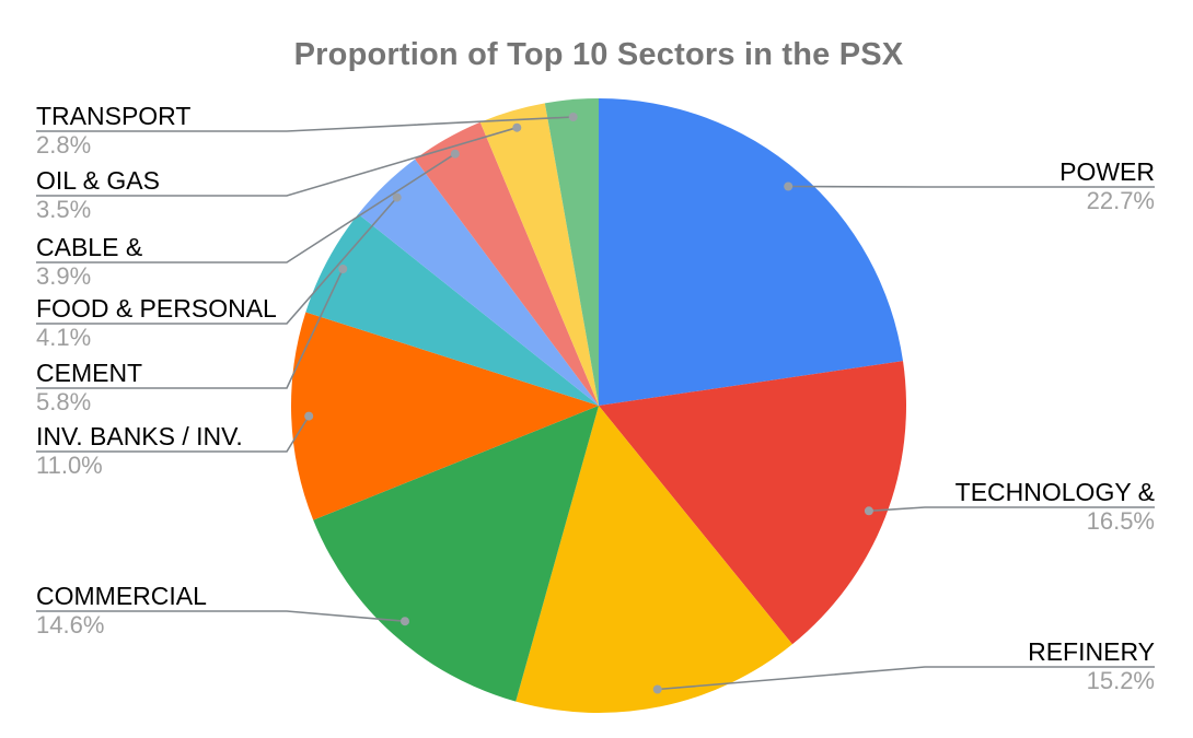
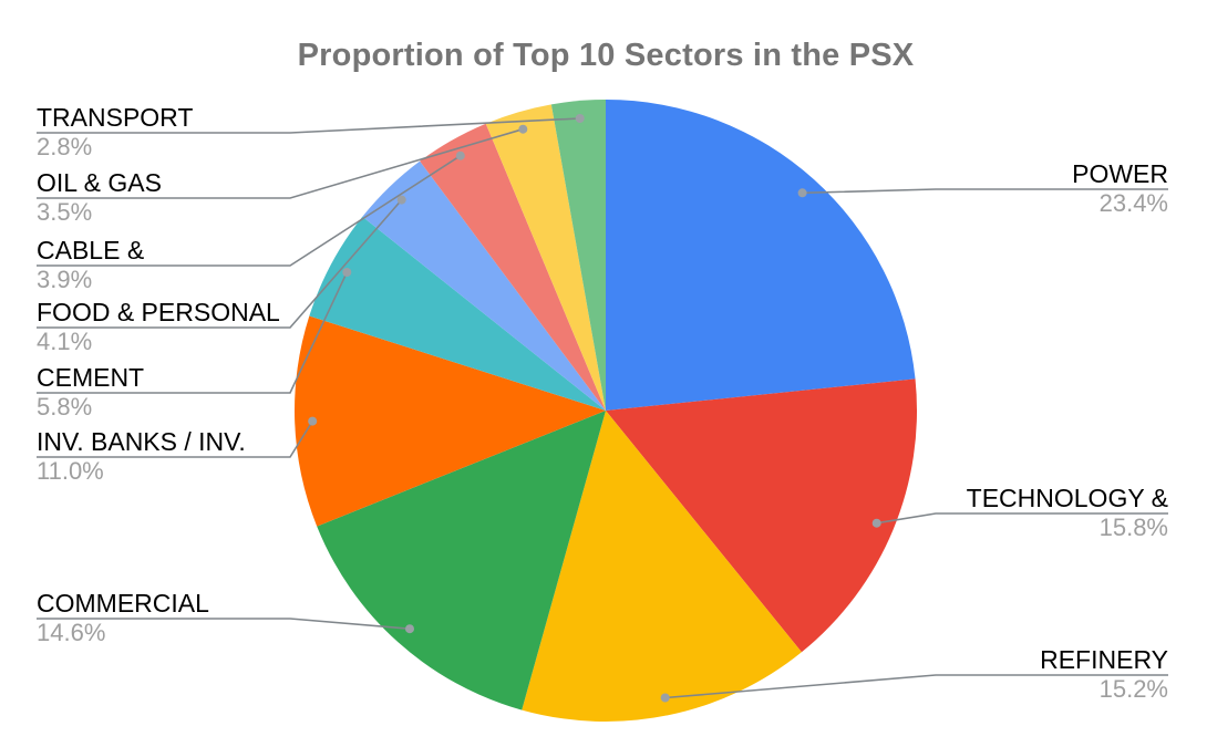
POWER: 22.7% -> 23.4%
TECHNOLOGY &: 16.5% -> 15.8%
